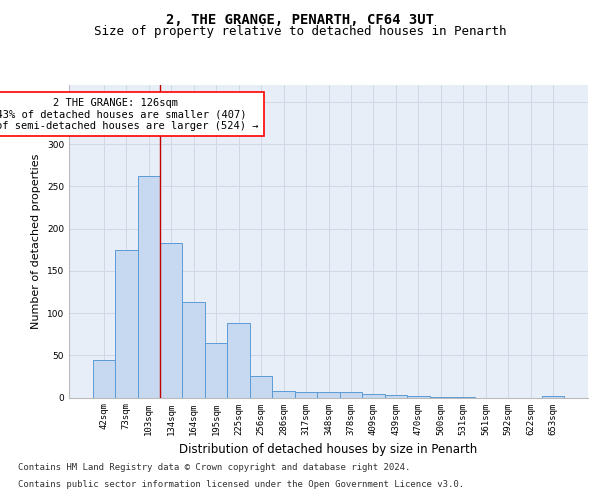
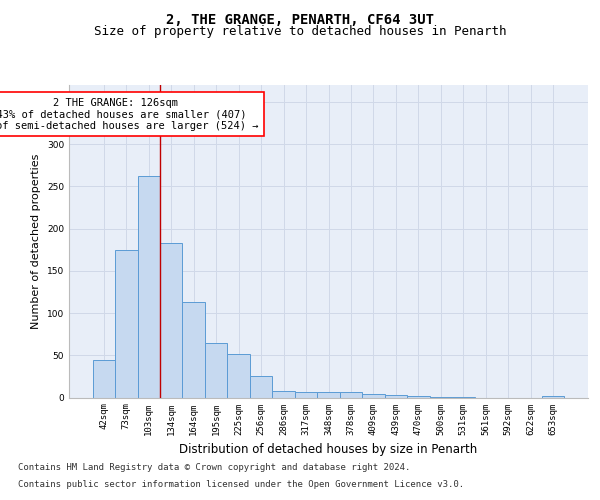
225sqm: 88 -> 52
